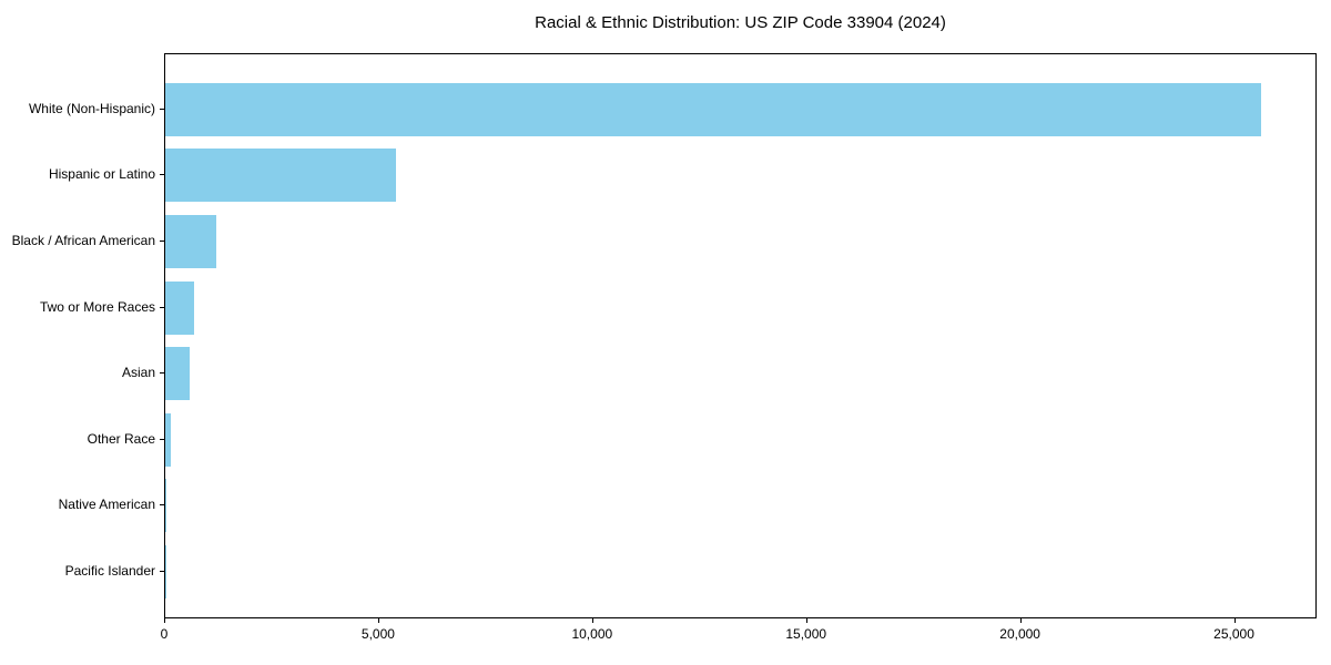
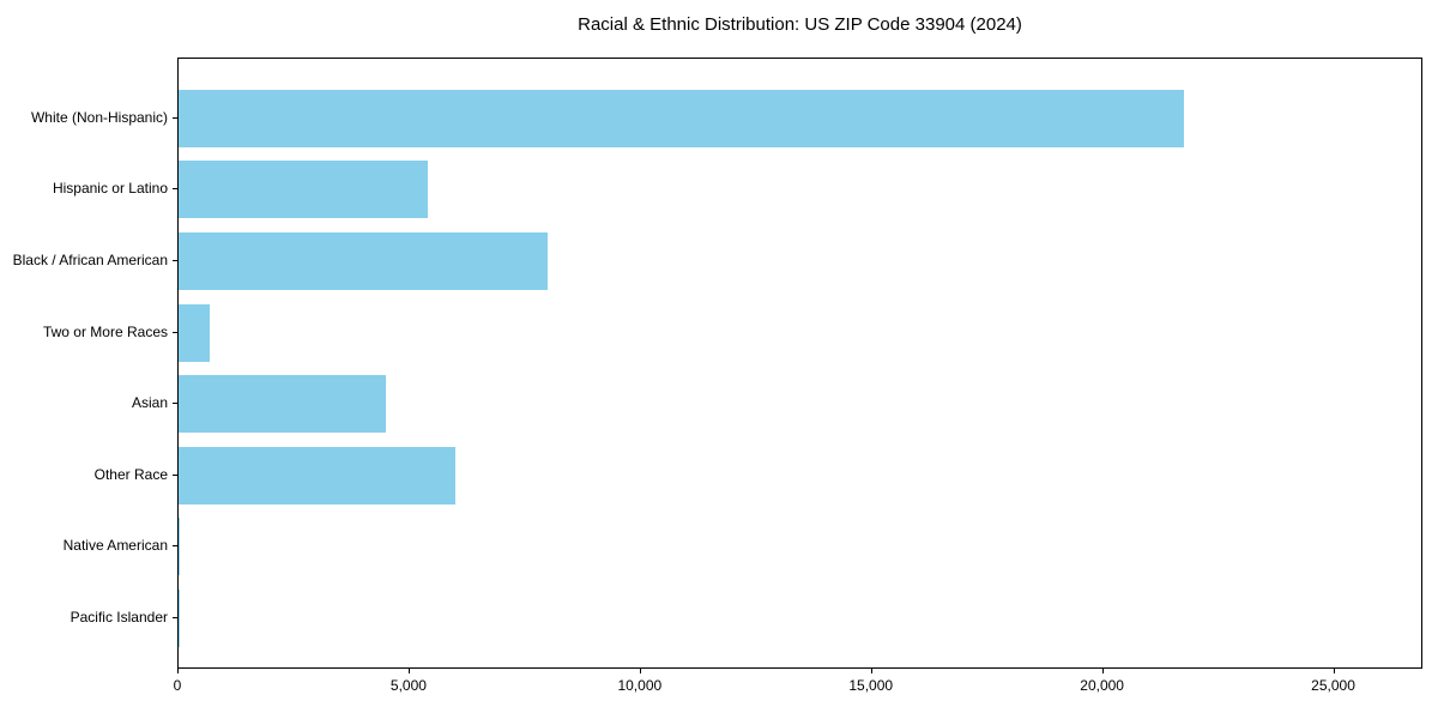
White (Non-Hispanic): 25600 -> 21800
Black / African American: 1200 -> 8000
Asian: 600 -> 4500
Other Race: 100 -> 6000
